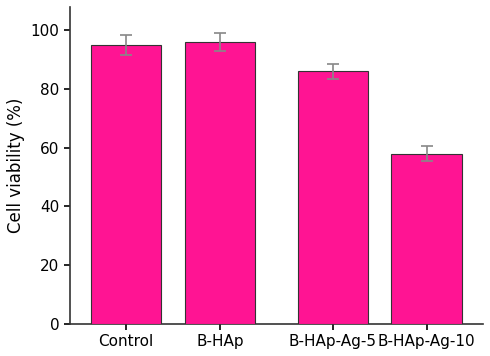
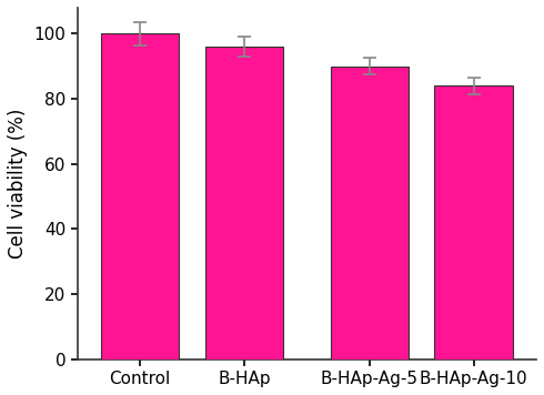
Control: 95 -> 100
B-HAp-Ag-5: 86 -> 90
B-HAp-Ag-10: 58 -> 84
